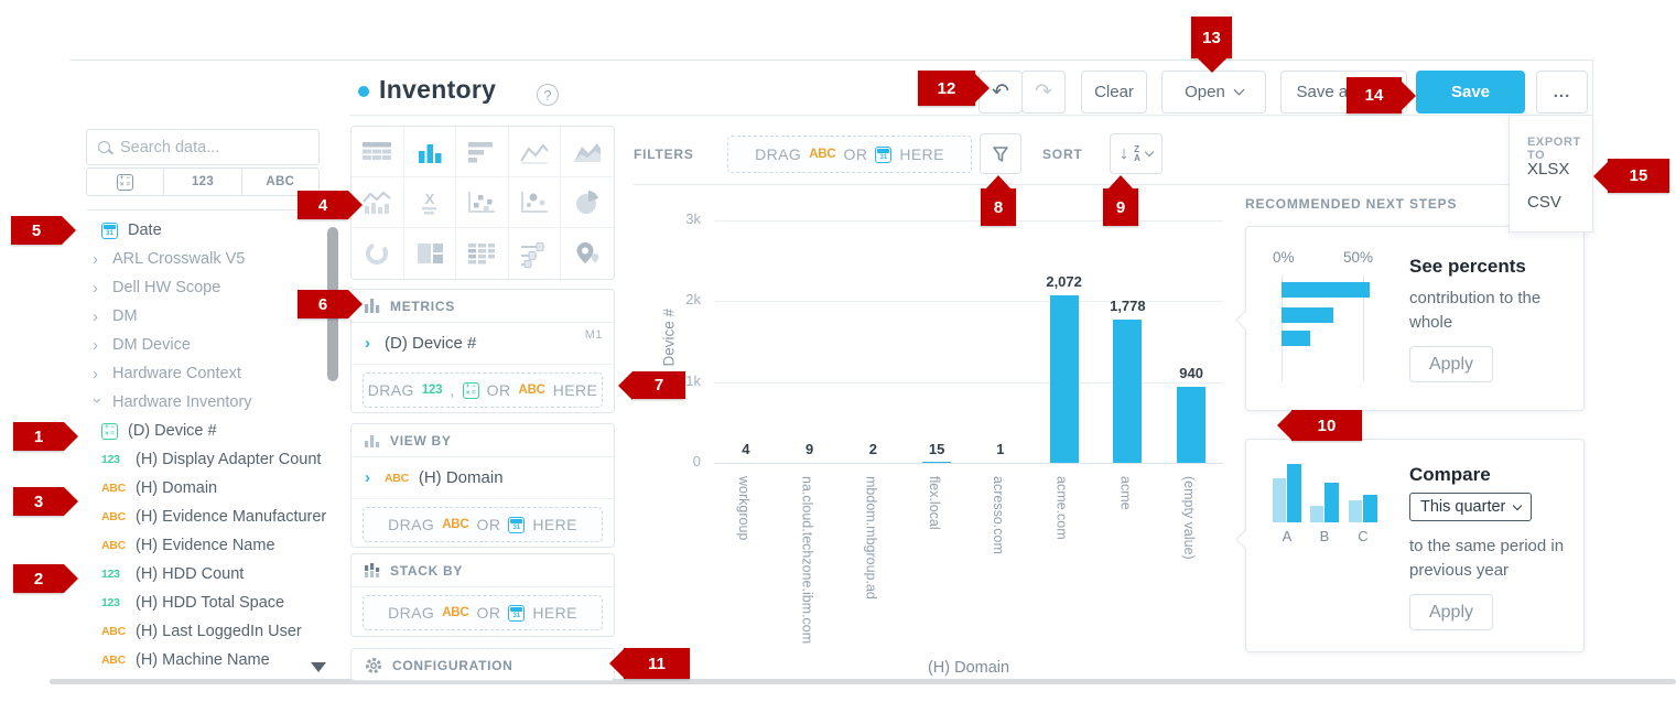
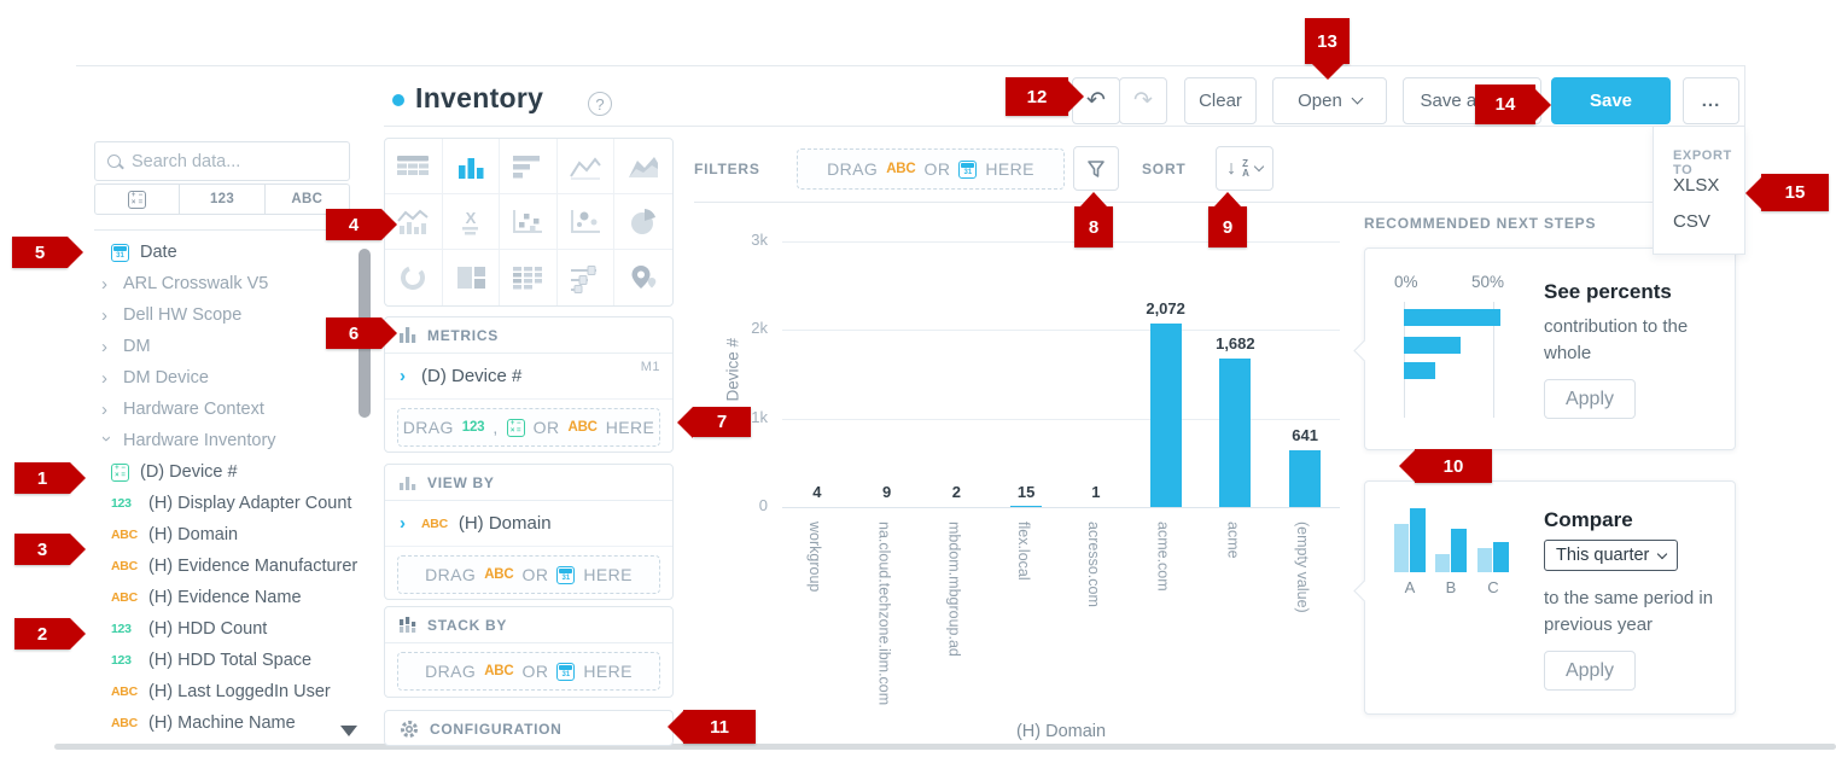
acme: 1,778 -> 1,682
(empty value): 940 -> 641
